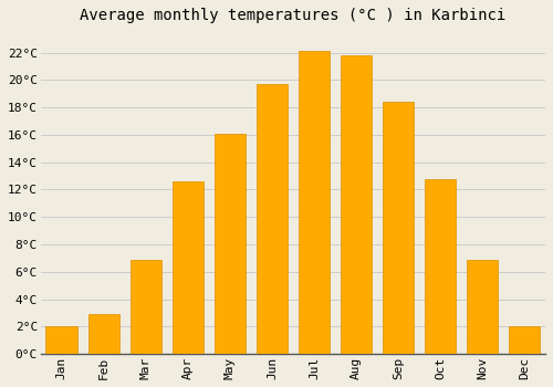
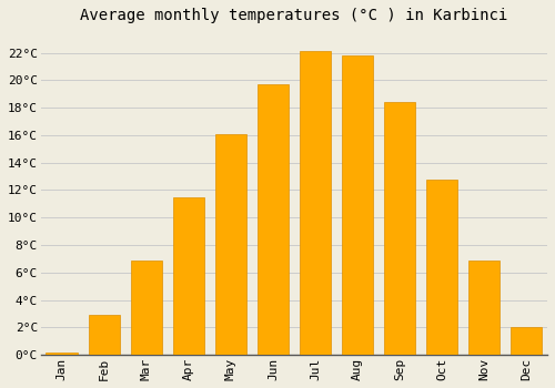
Jan: 2.0°C -> 0.2°C
Apr: 12.6°C -> 11.5°C
